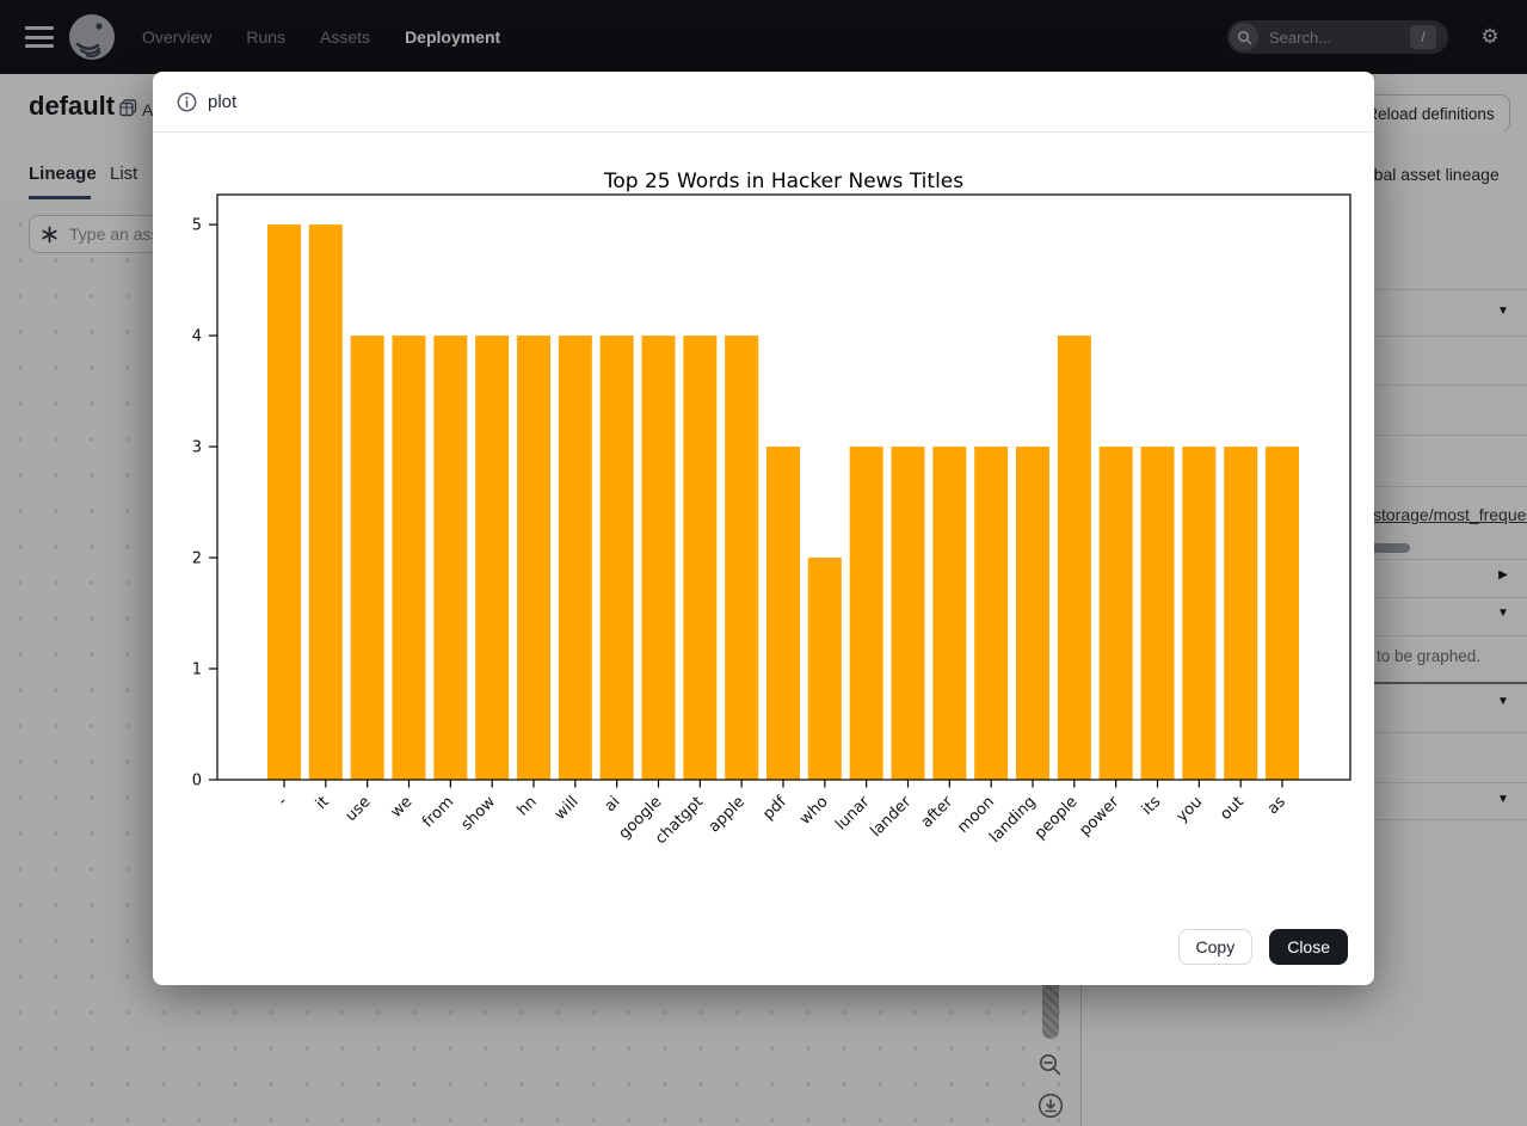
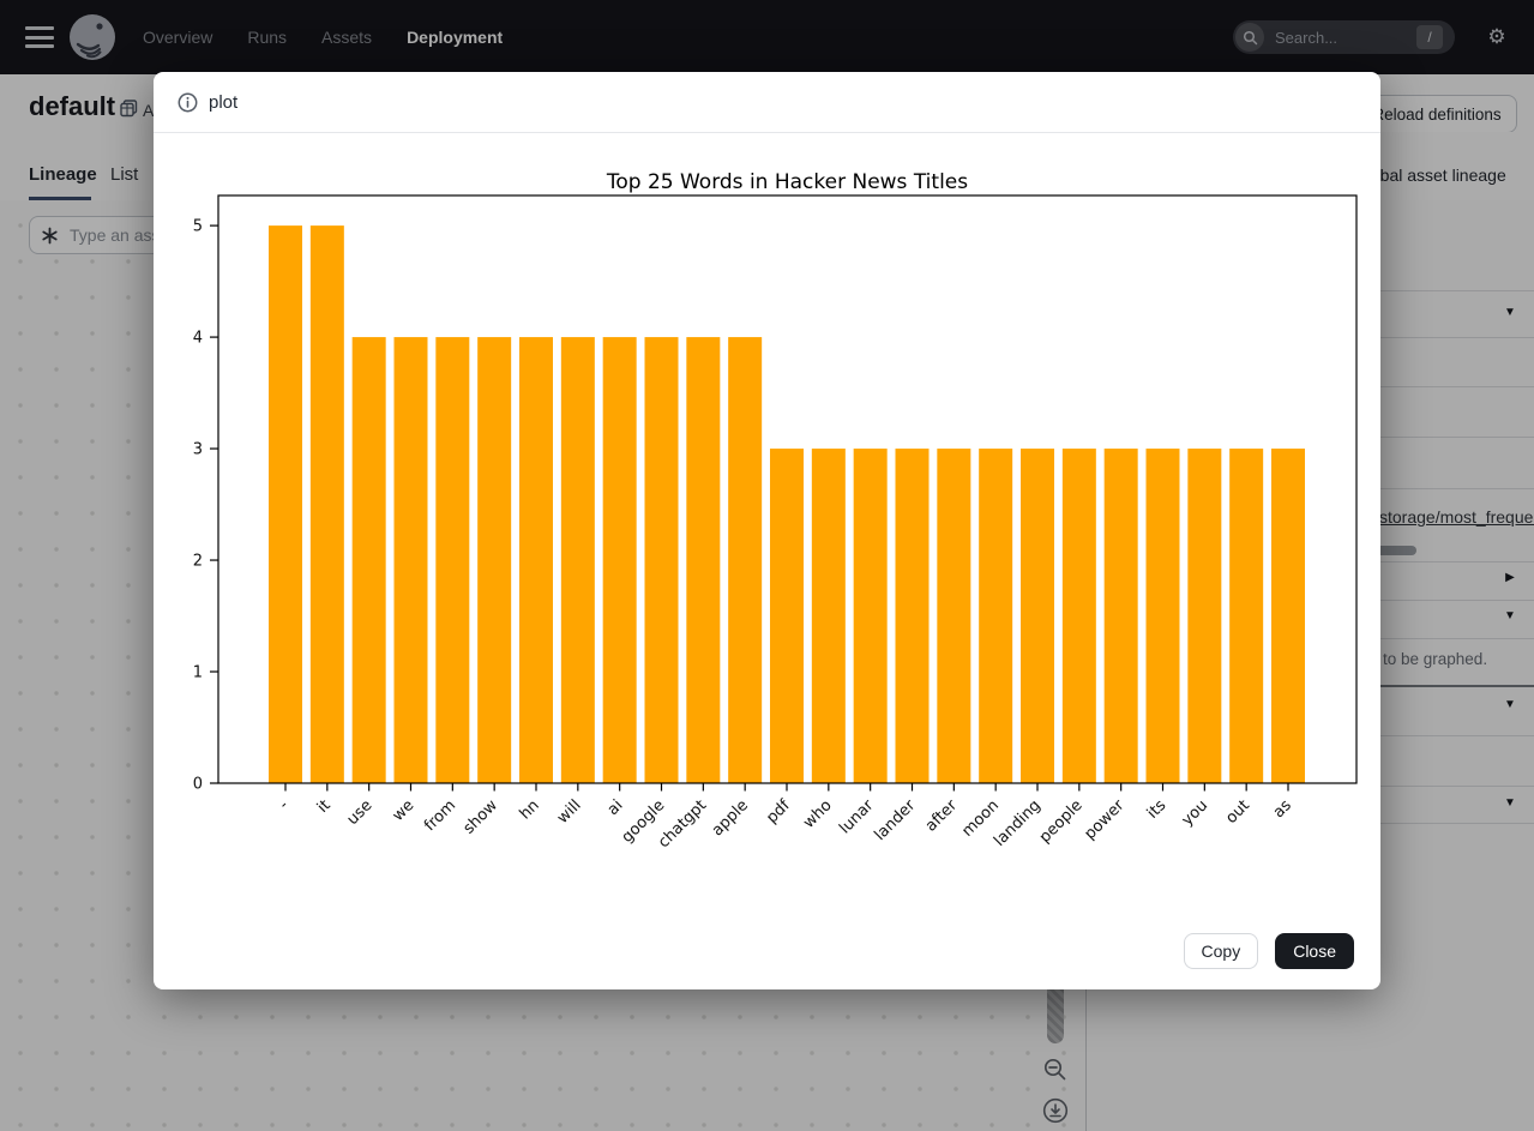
who: 2 -> 3
people: 4 -> 3
